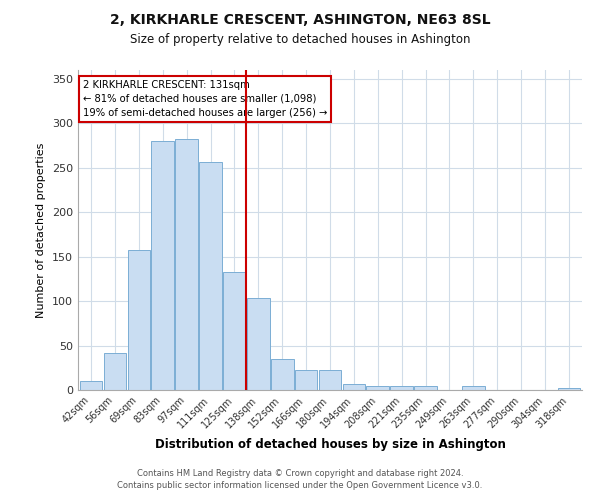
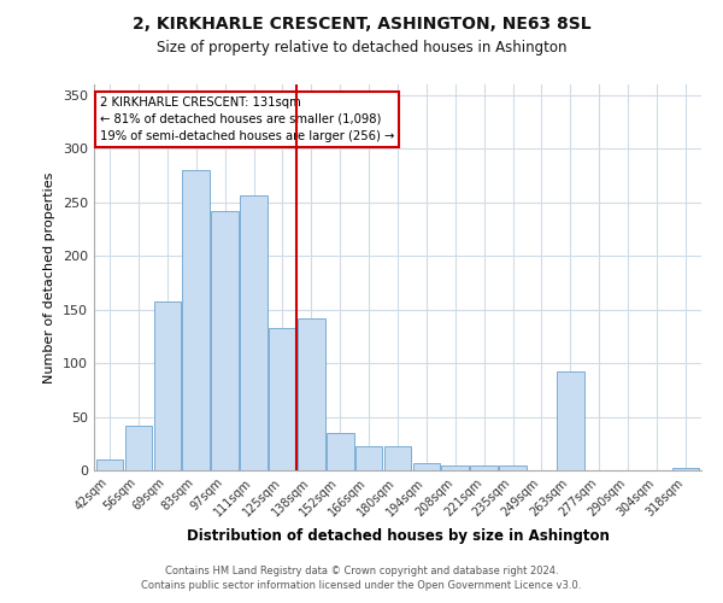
97sqm: 282 -> 242
138sqm: 103 -> 142
263sqm: 4 -> 92
